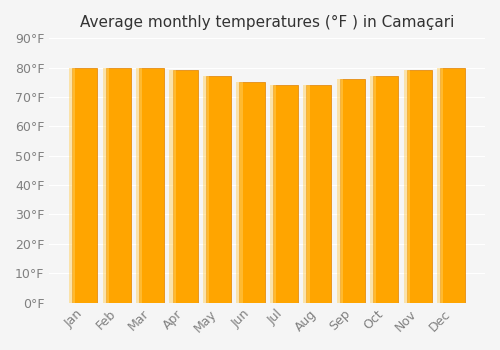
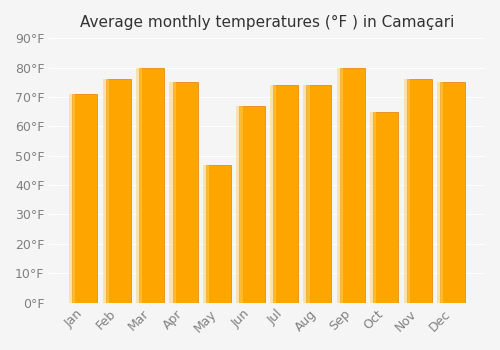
Jan: 80°F -> 71°F
Feb: 80°F -> 76°F
Apr: 79°F -> 75°F
May: 77°F -> 47°F
Jun: 75°F -> 67°F
Sep: 76°F -> 80°F
Oct: 77°F -> 65°F
Nov: 79°F -> 76°F
Dec: 80°F -> 75°F
